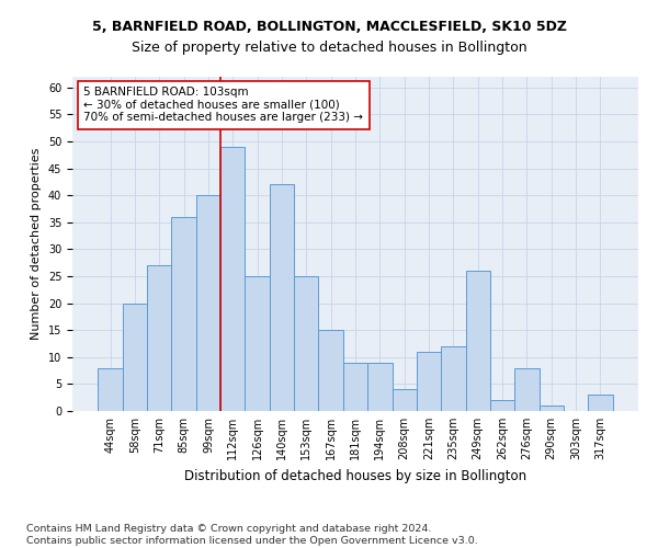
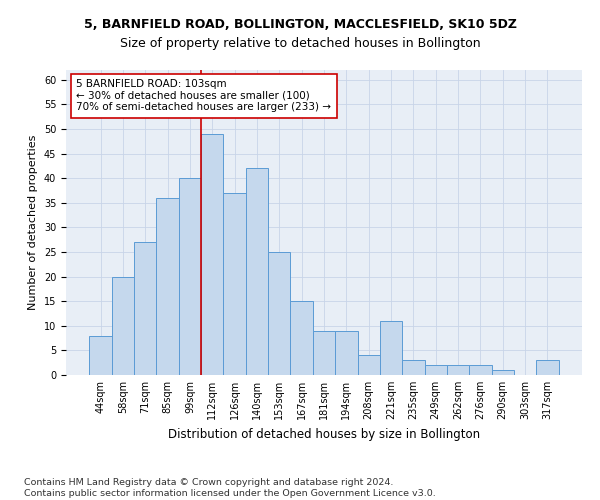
126sqm: 25 -> 37
235sqm: 12 -> 3
249sqm: 26 -> 2
276sqm: 8 -> 2
